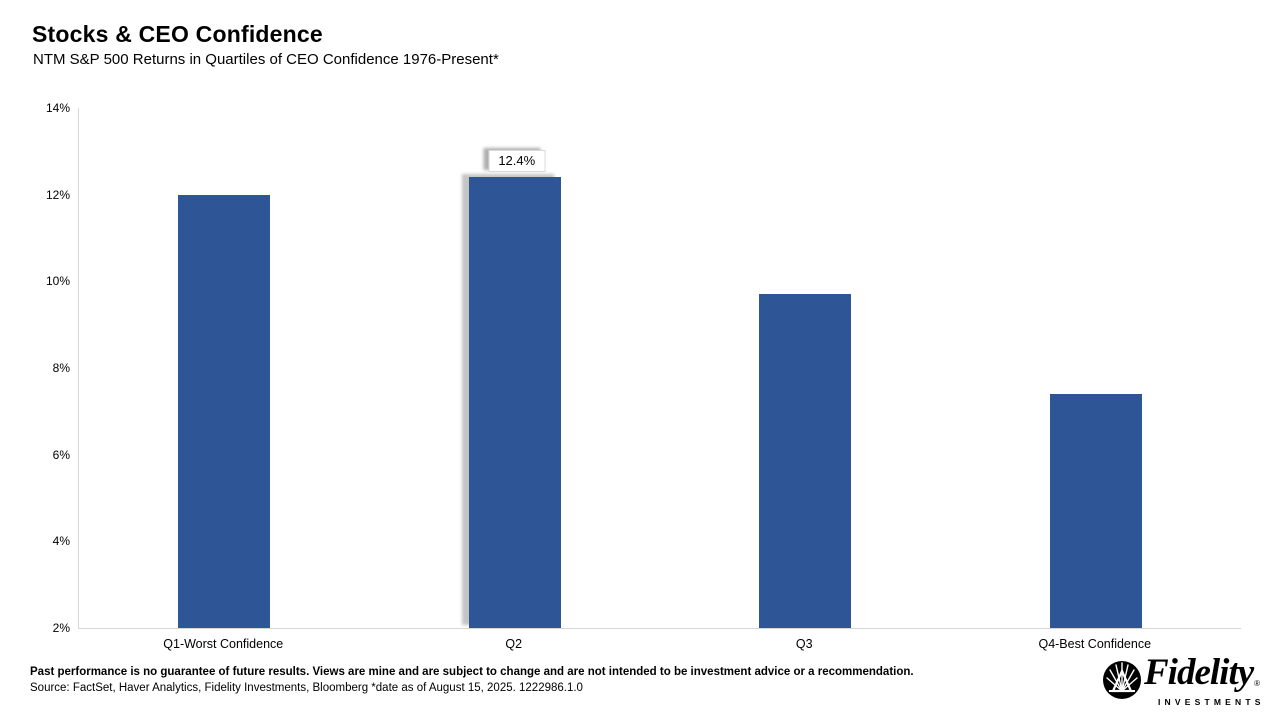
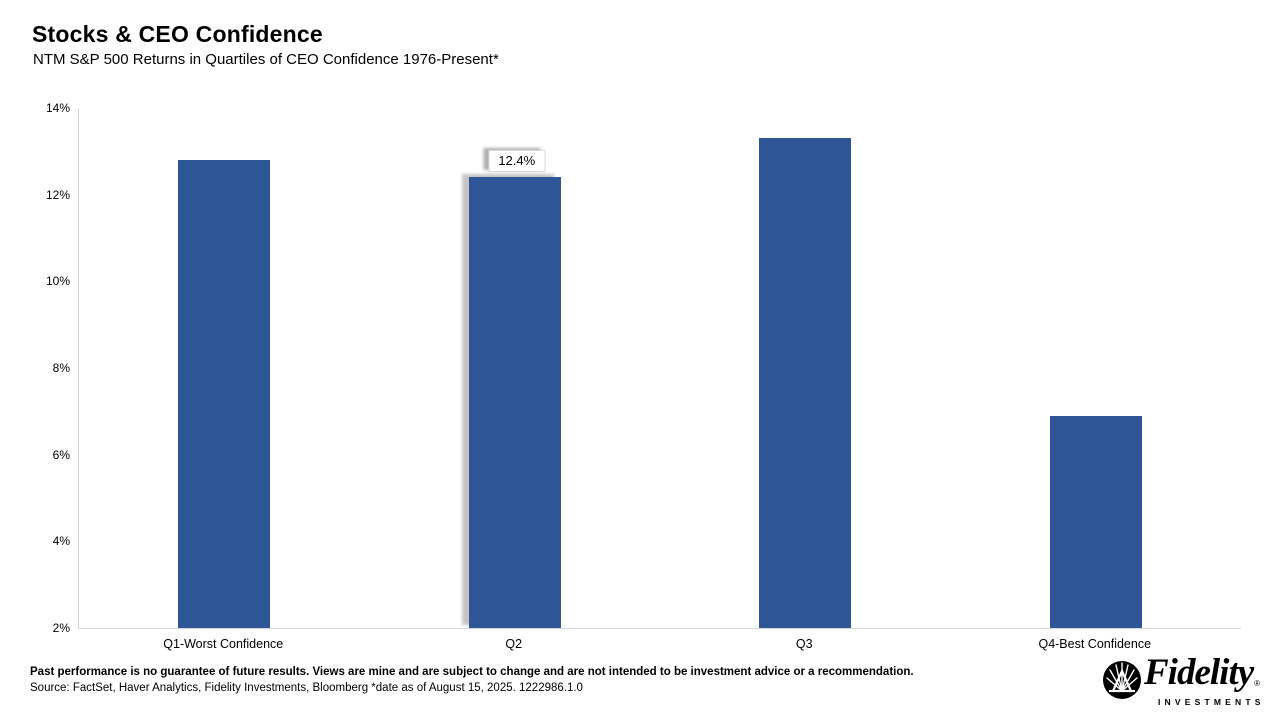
Q1-Worst Confidence: 12.0% -> 12.8%
Q3: 9.7% -> 13.3%
Q4-Best Confidence: 7.4% -> 6.9%
